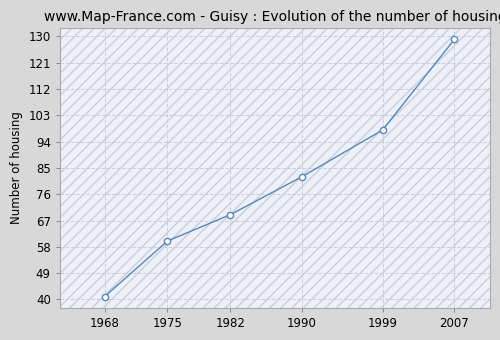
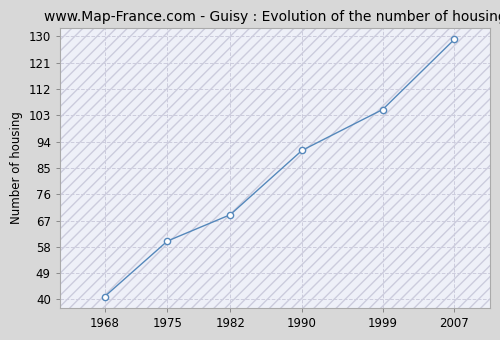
1990: 82 -> 91
1999: 98 -> 105
